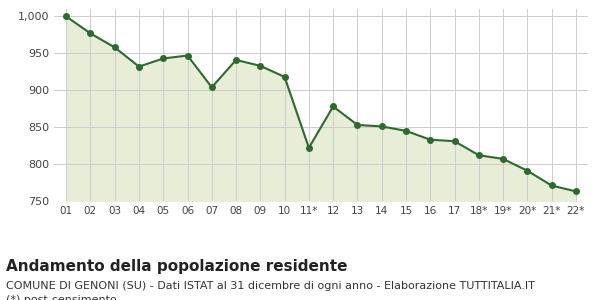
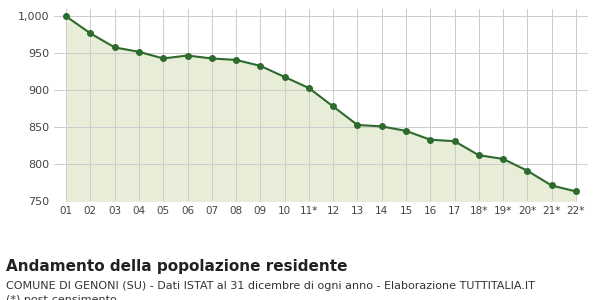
04: 932 -> 952
07: 904 -> 943
11*: 822 -> 903
